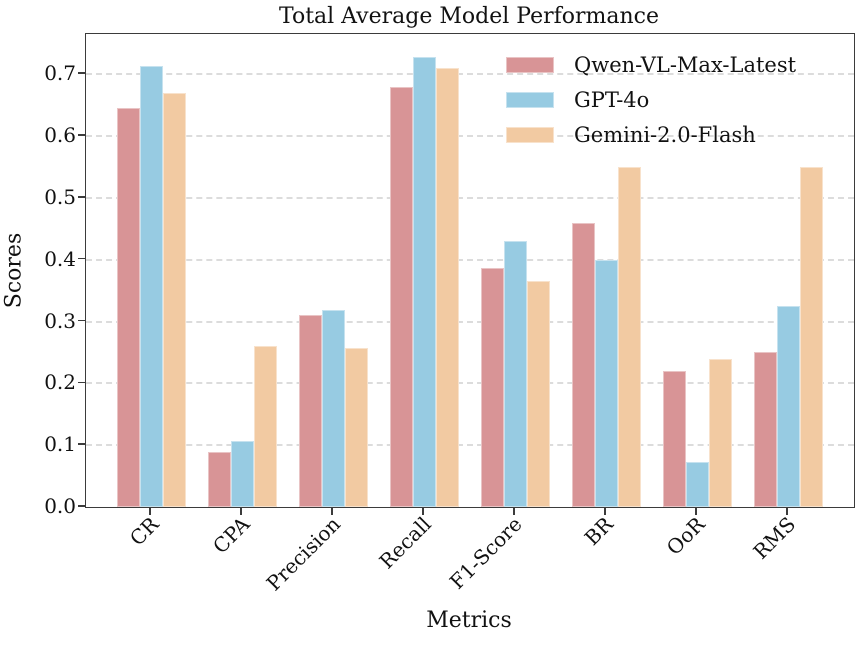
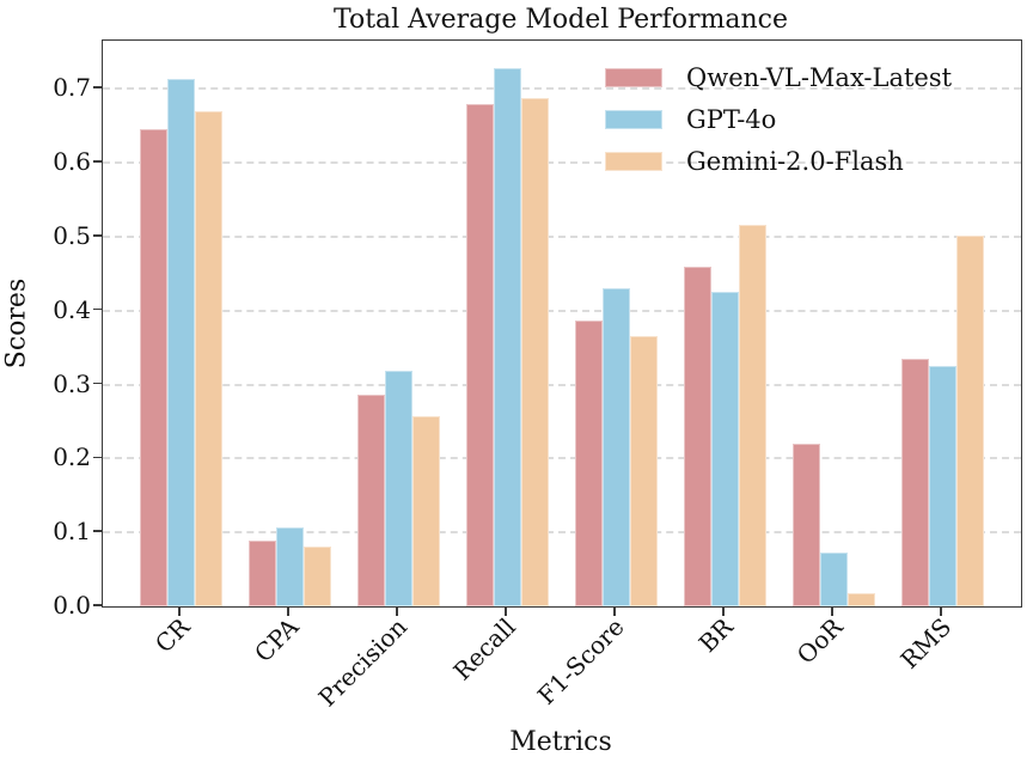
Gemini-2.0-Flash/CPA: 0.26 -> 0.08
Qwen-VL-Max-Latest/Precision: 0.31 -> 0.29
Gemini-2.0-Flash/Recall: 0.71 -> 0.69
GPT-4o/BR: 0.40 -> 0.43
Gemini-2.0-Flash/BR: 0.55 -> 0.52
Gemini-2.0-Flash/OoR: 0.24 -> 0.02
Qwen-VL-Max-Latest/RMS: 0.25 -> 0.33
Gemini-2.0-Flash/RMS: 0.55 -> 0.50
